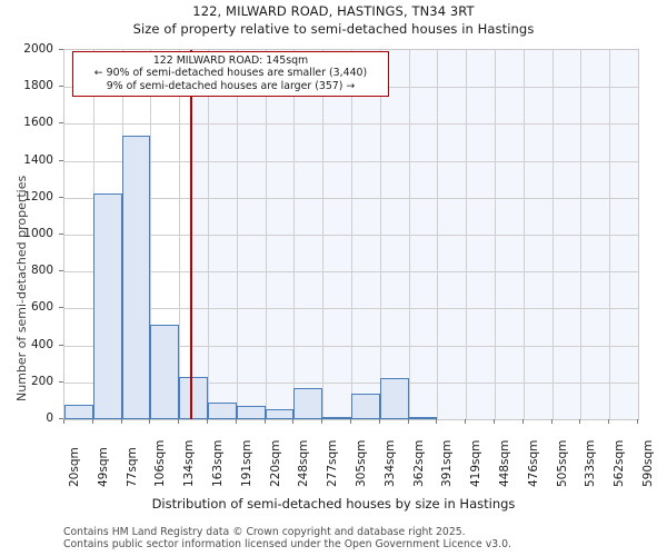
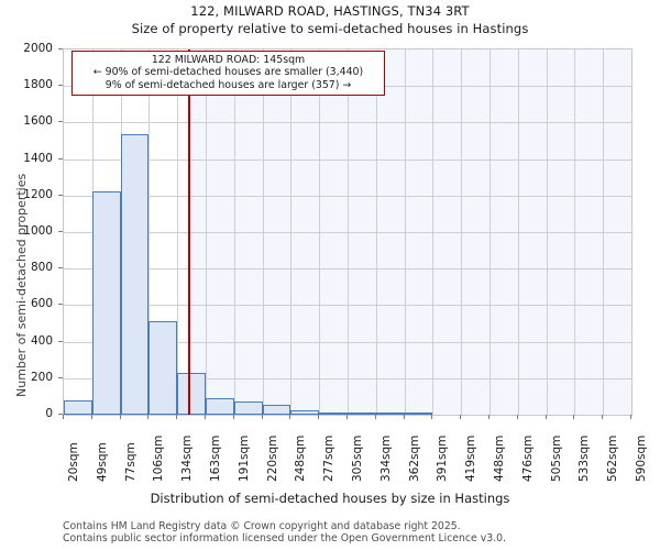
248sqm: 170 -> 20
305sqm: 140 -> 10
334sqm: 220 -> 10
